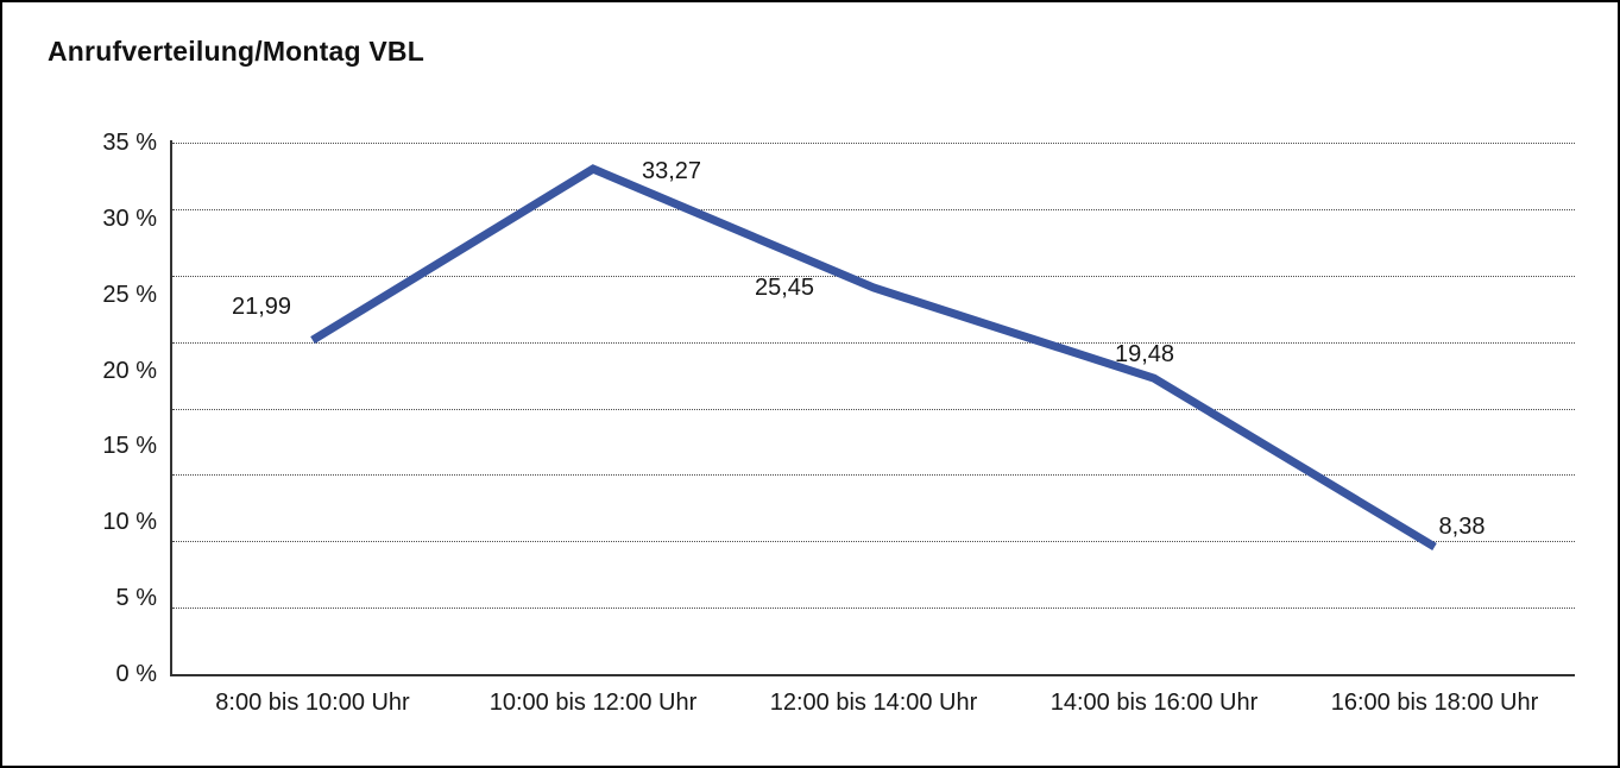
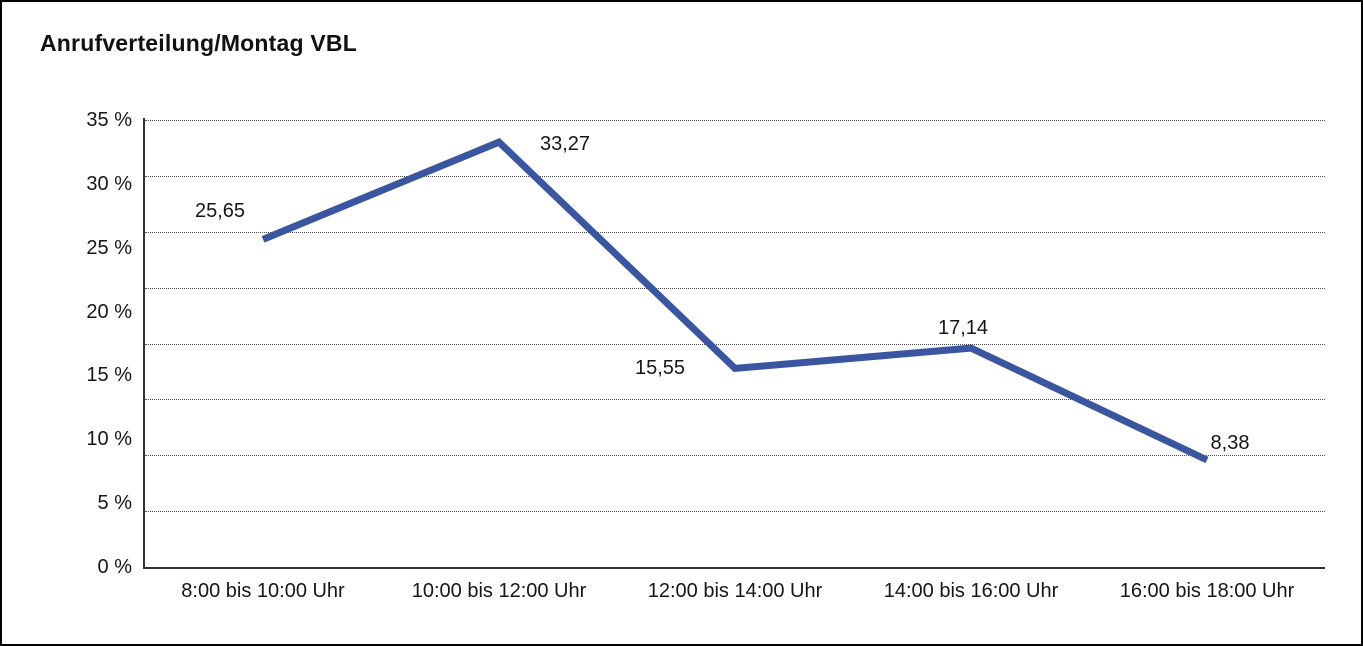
8:00 bis 10:00 Uhr: 21,99 -> 25,65
12:00 bis 14:00 Uhr: 25,45 -> 15,55
14:00 bis 16:00 Uhr: 19,48 -> 17,14
